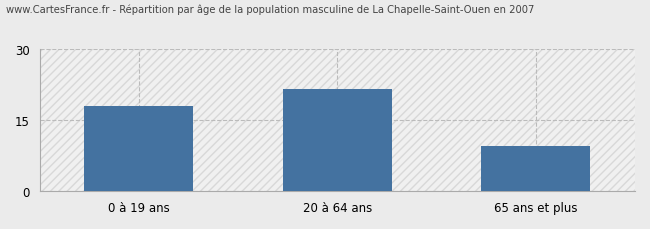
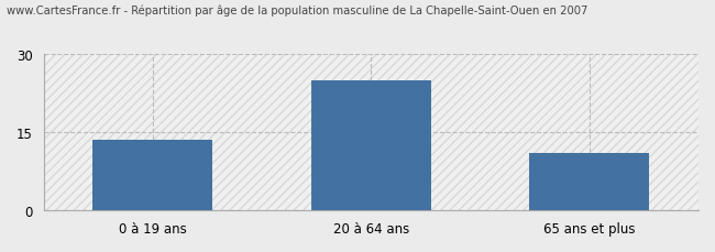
0 à 19 ans: 18.0 -> 13.5
20 à 64 ans: 21.5 -> 25.0
65 ans et plus: 9.5 -> 11.0
